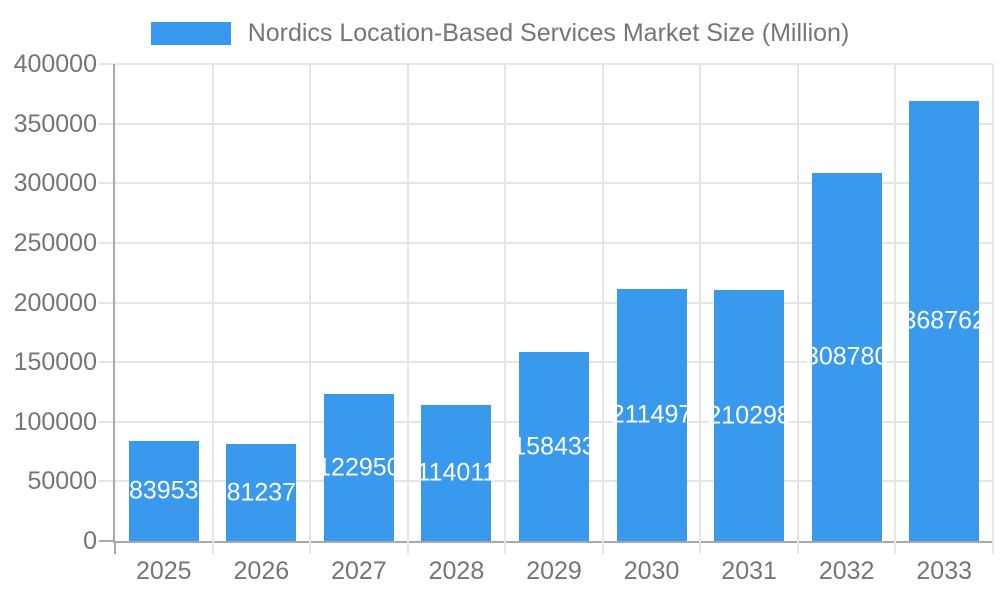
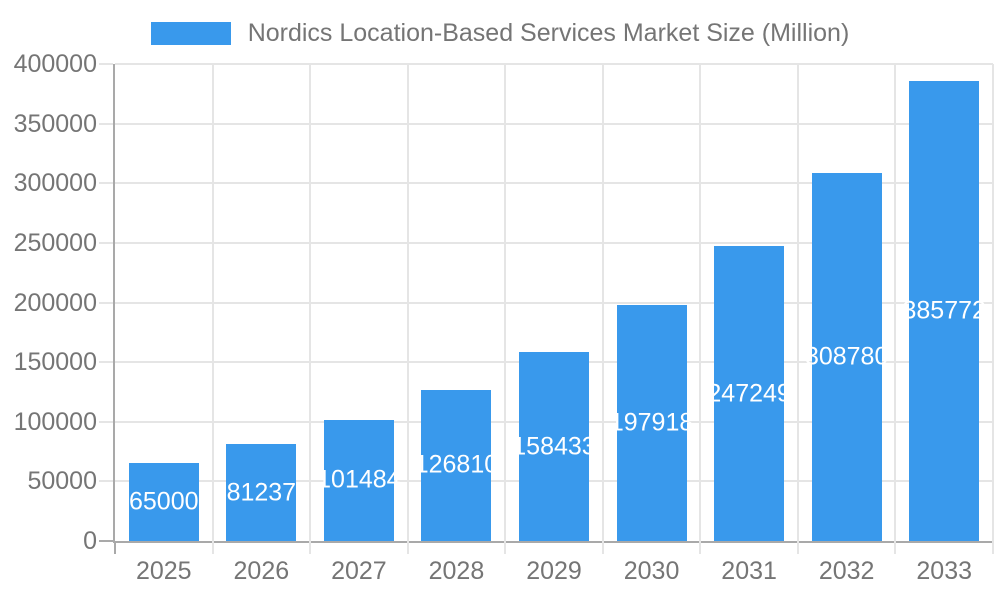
2025: 83953 -> 65000
2027: 122950 -> 101484
2028: 114011 -> 126810
2030: 211497 -> 197918
2031: 210298 -> 247249
2033: 368762 -> 385772
